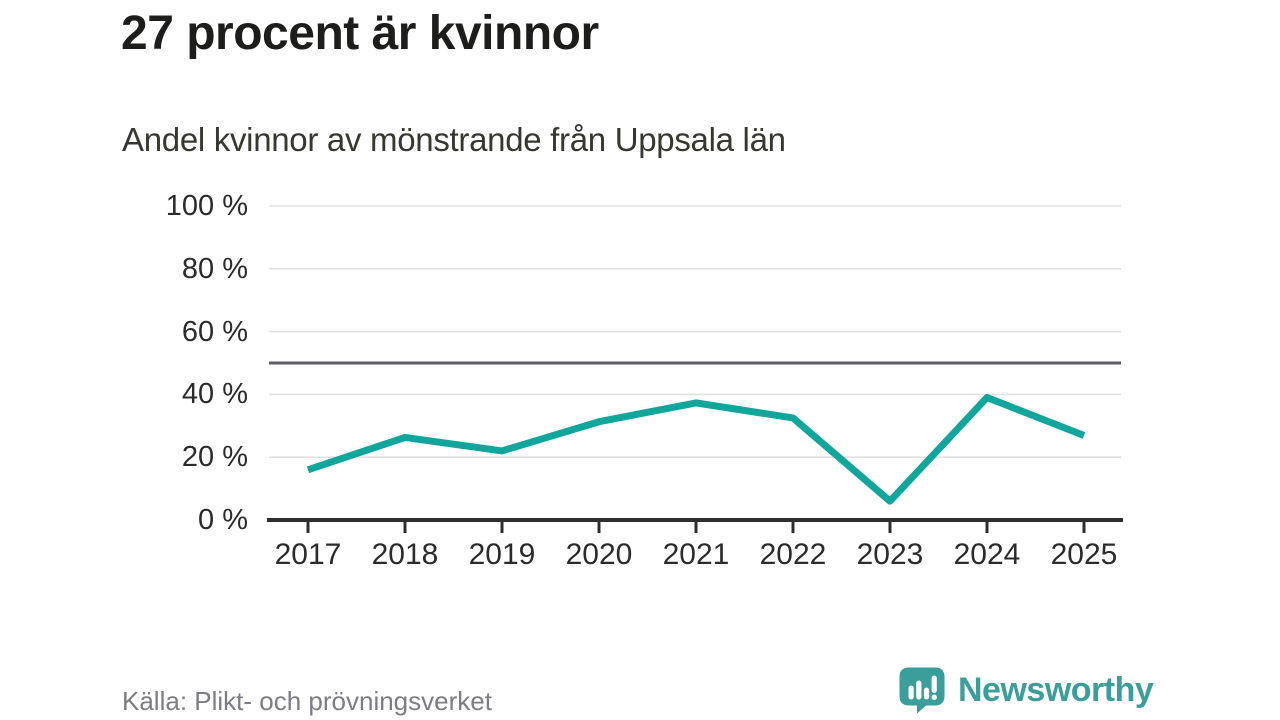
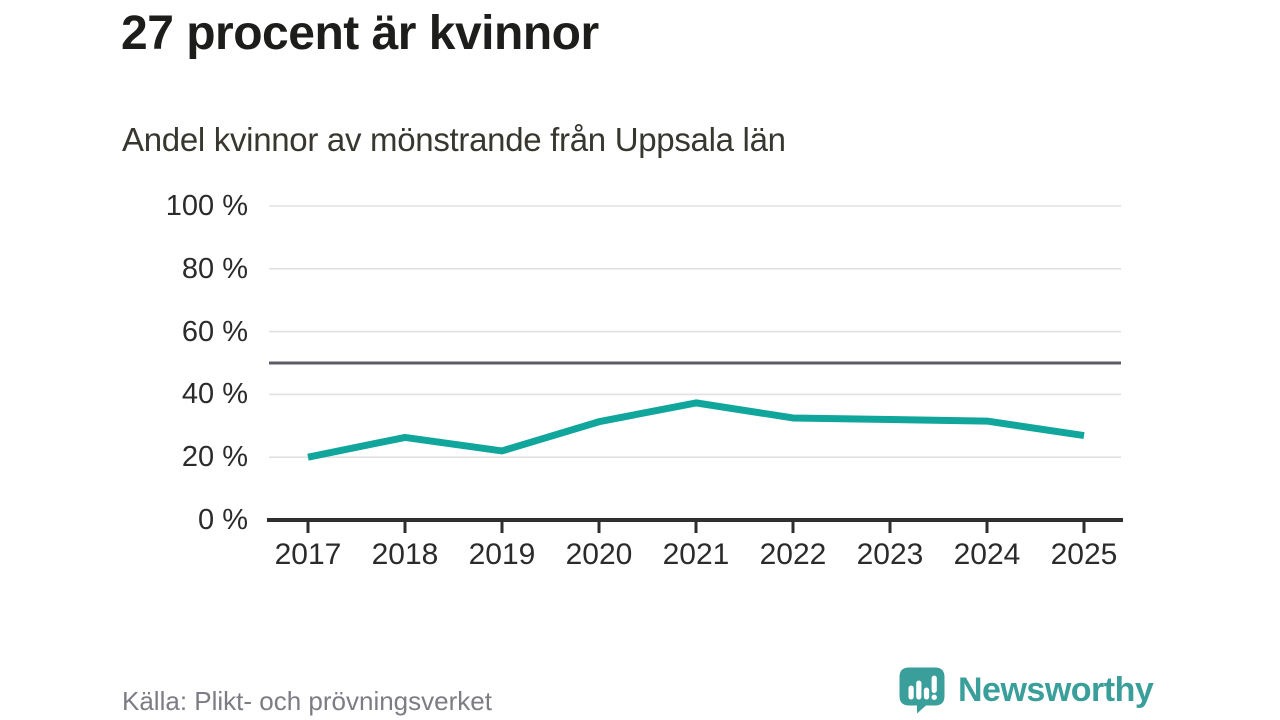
2017: 16% -> 20%
2023: 6% -> 32%
2024: 39% -> 32%
